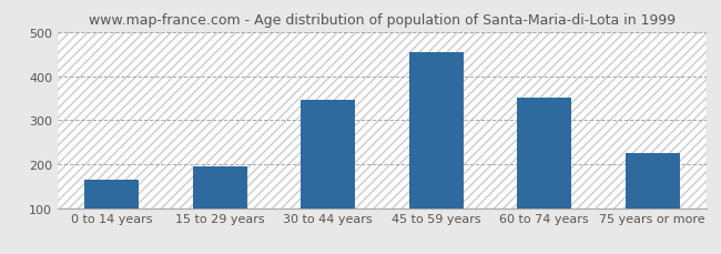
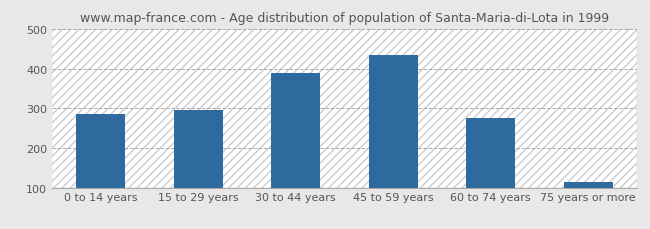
0 to 14 years: 165 -> 285
15 to 29 years: 195 -> 295
30 to 44 years: 345 -> 390
45 to 59 years: 455 -> 435
60 to 74 years: 350 -> 275
75 years or more: 225 -> 115
